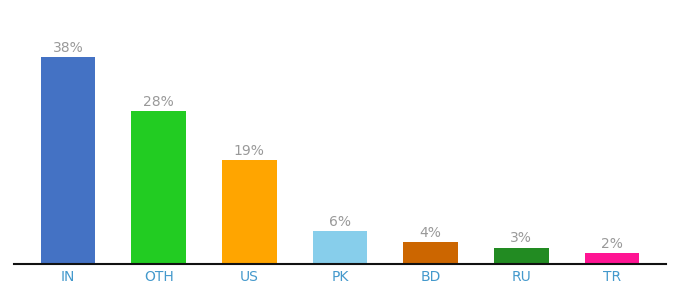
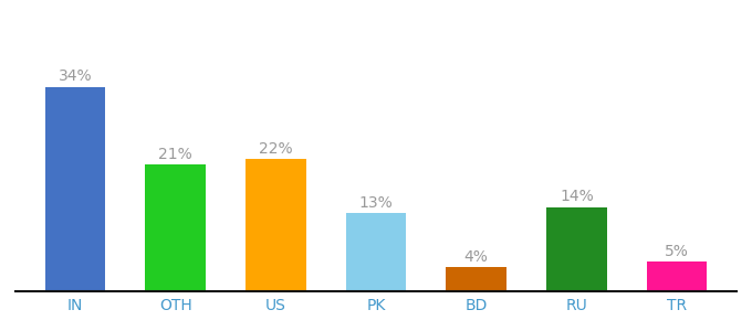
IN: 38% -> 34%
OTH: 28% -> 21%
US: 19% -> 22%
PK: 6% -> 13%
RU: 3% -> 14%
TR: 2% -> 5%
